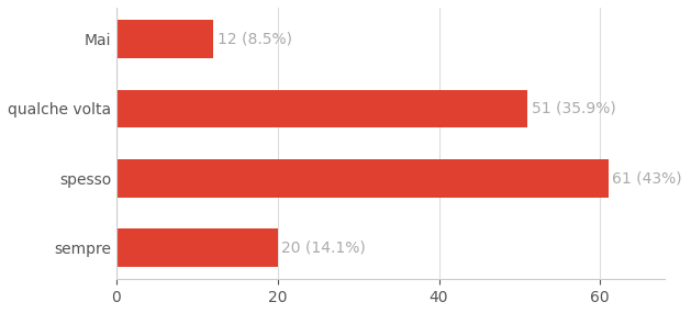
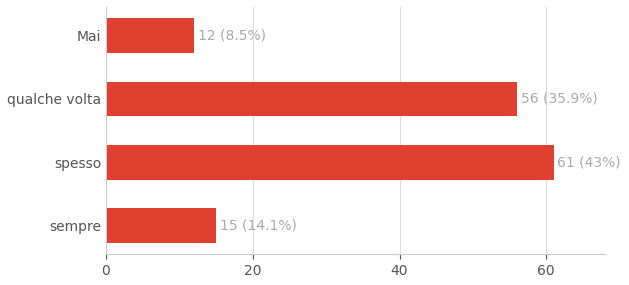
qualche volta: 51 -> 56
sempre: 20 -> 15
